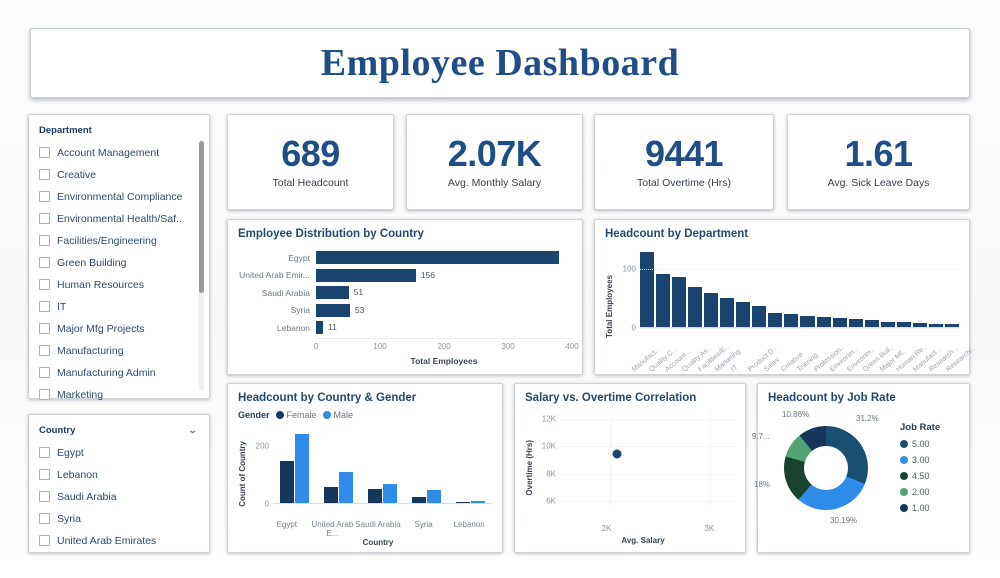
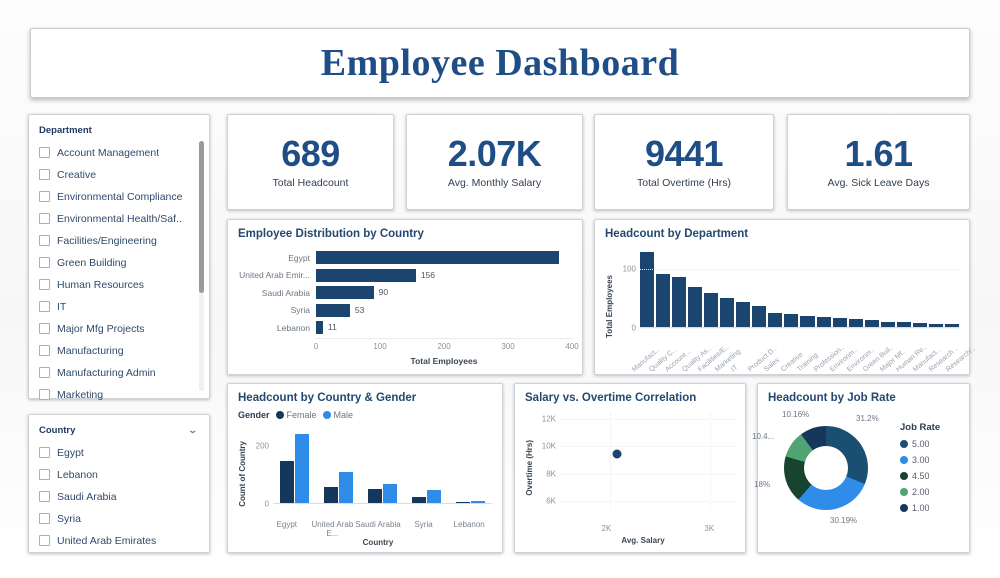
Employee Distribution by Country/Saudi Arabia: 51 -> 90
Headcount by Job Rate/2.00: 9.7 -> 10.4
Headcount by Job Rate/1.00: 10.86% -> 10.16%
